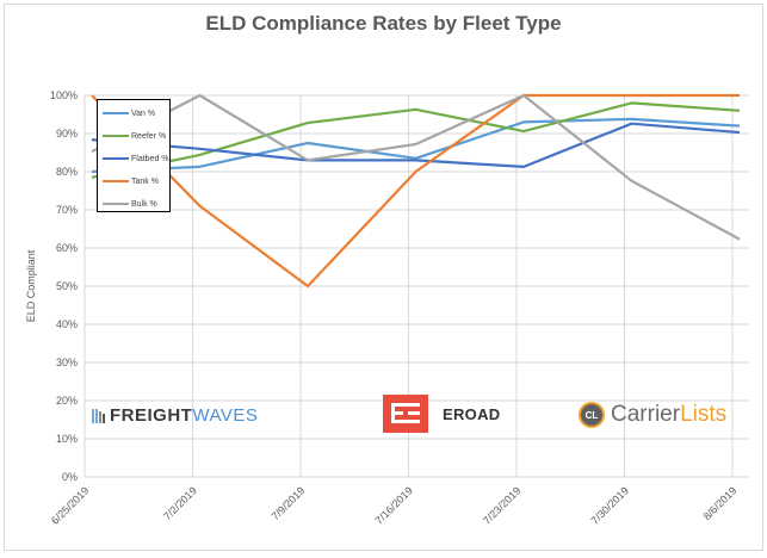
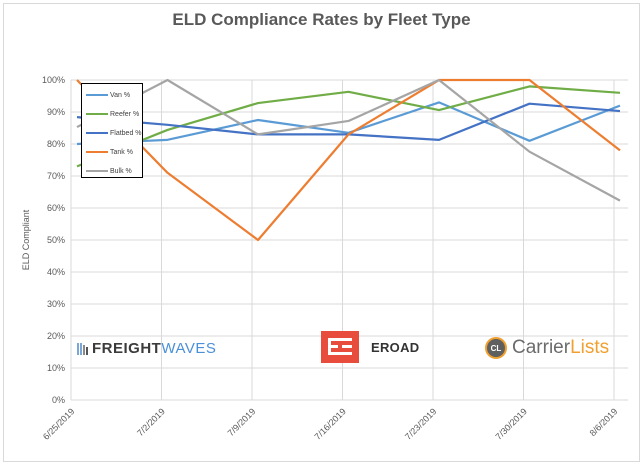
Reefer %/6/25/2019: 78% -> 73%
Tank %/7/16/2019: 80% -> 83%
Van %/7/30/2019: 94% -> 81%
Tank %/8/6/2019: 100% -> 78%
